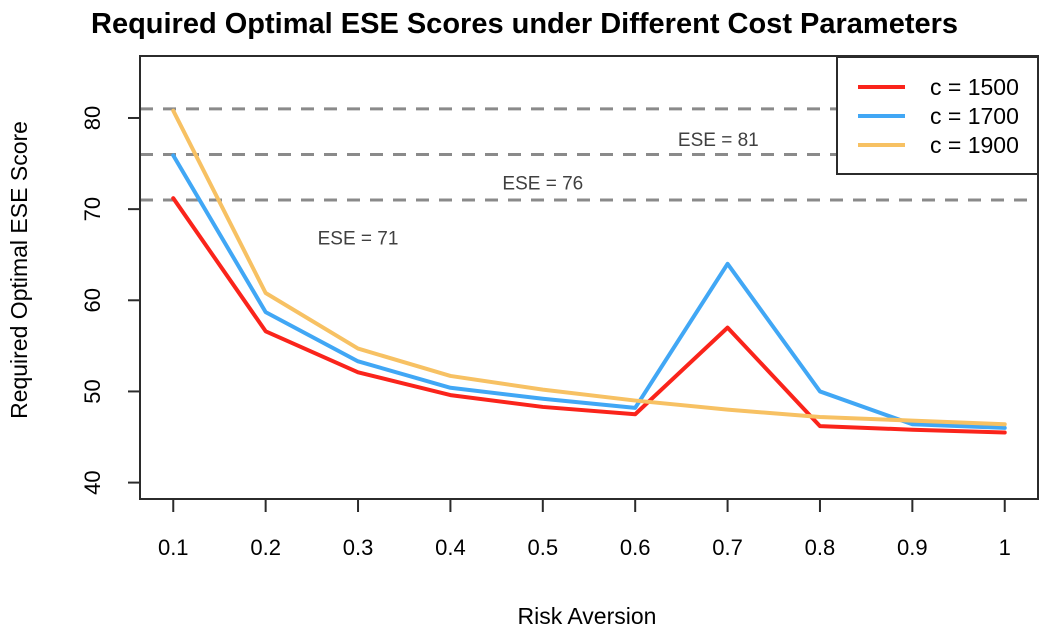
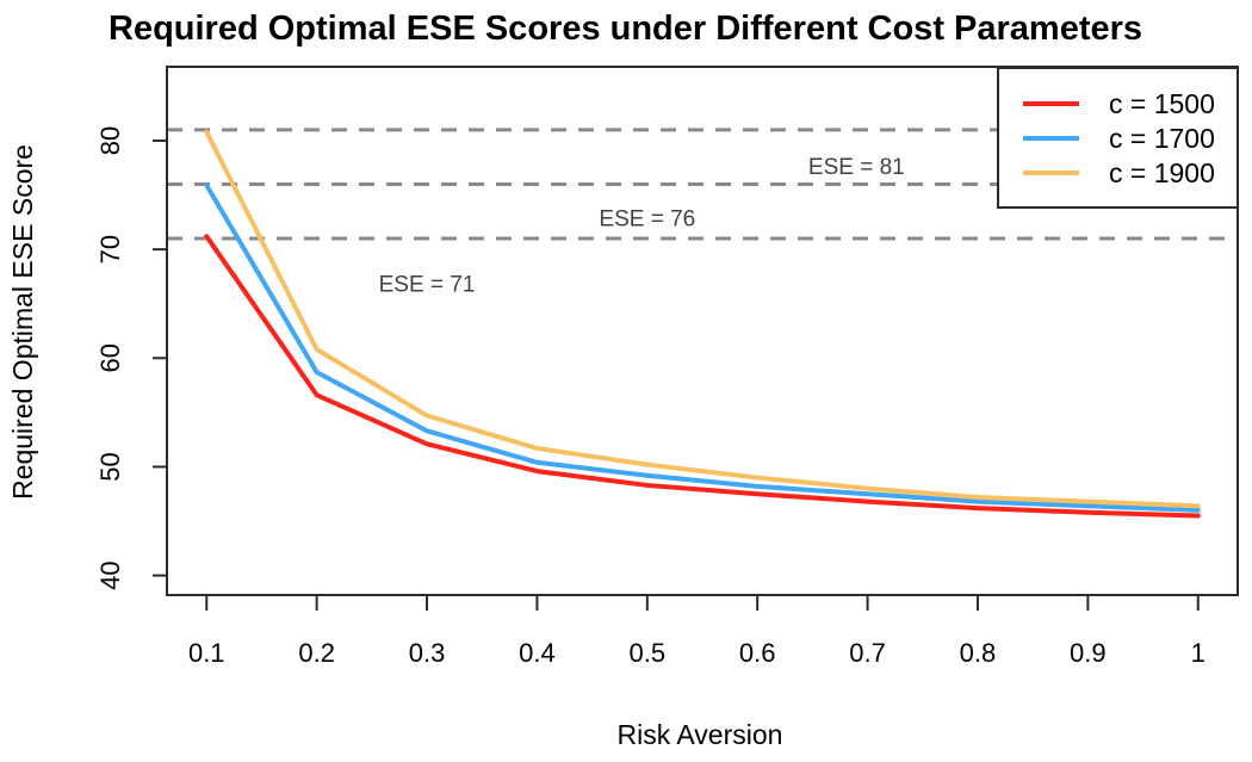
c = 1500/0.7: 57 -> 47
c = 1700/0.7: 64 -> 48
c = 1700/0.8: 50 -> 47
